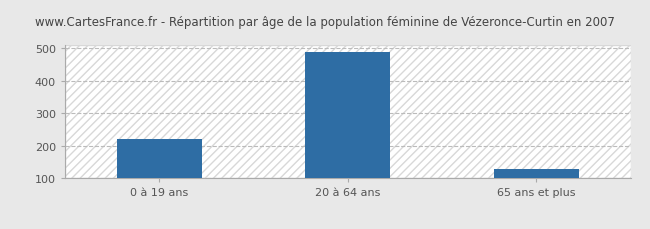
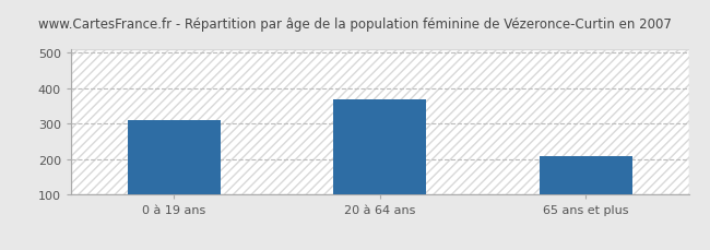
0 à 19 ans: 220 -> 310
20 à 64 ans: 490 -> 370
65 ans et plus: 130 -> 210
